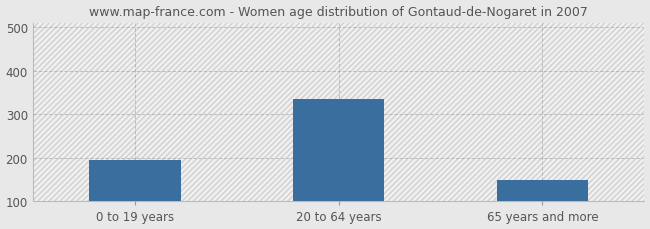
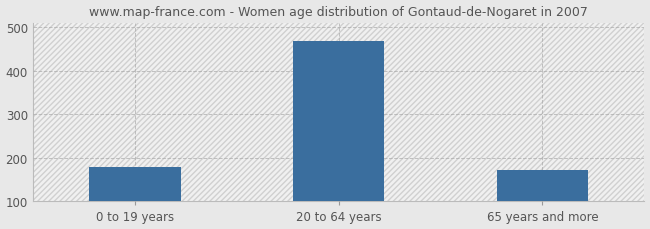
0 to 19 years: 195 -> 178
20 to 64 years: 335 -> 468
65 years and more: 150 -> 173
